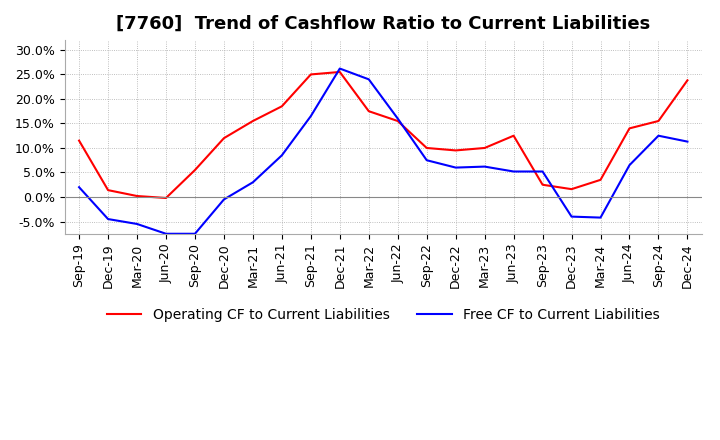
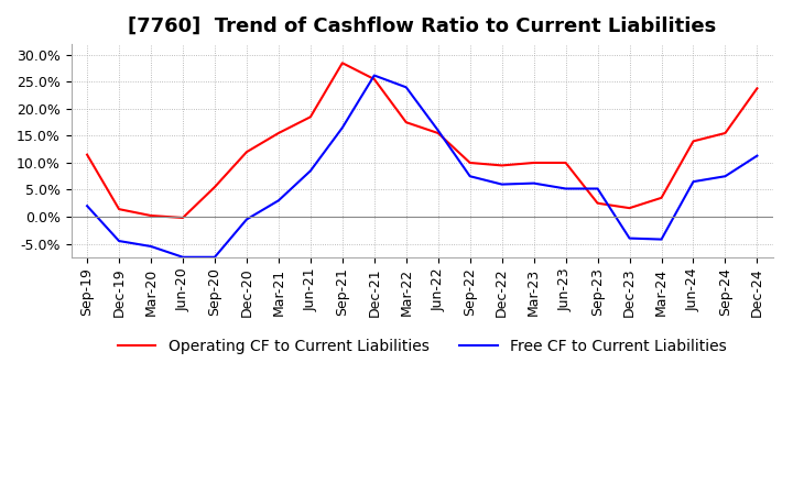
Operating CF to Current Liabilities/Sep-21: 25.0% -> 28.5%
Operating CF to Current Liabilities/Jun-23: 12.5% -> 10.0%
Free CF to Current Liabilities/Sep-24: 12.5% -> 7.5%
